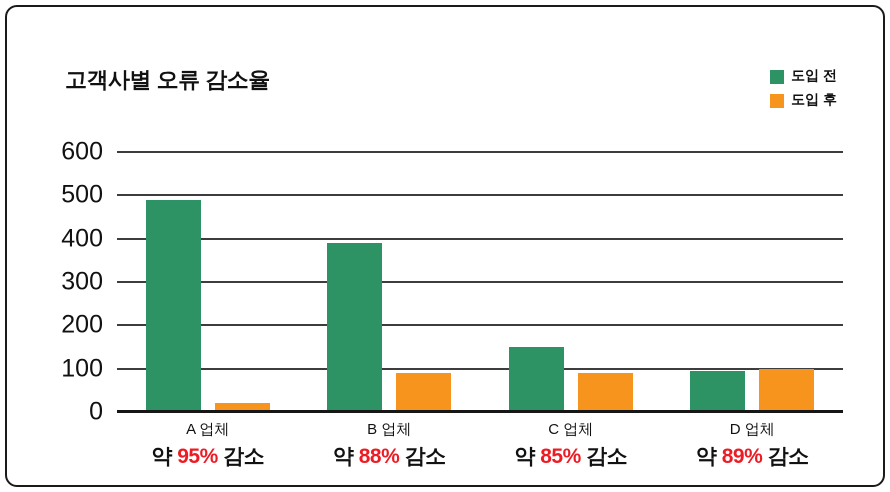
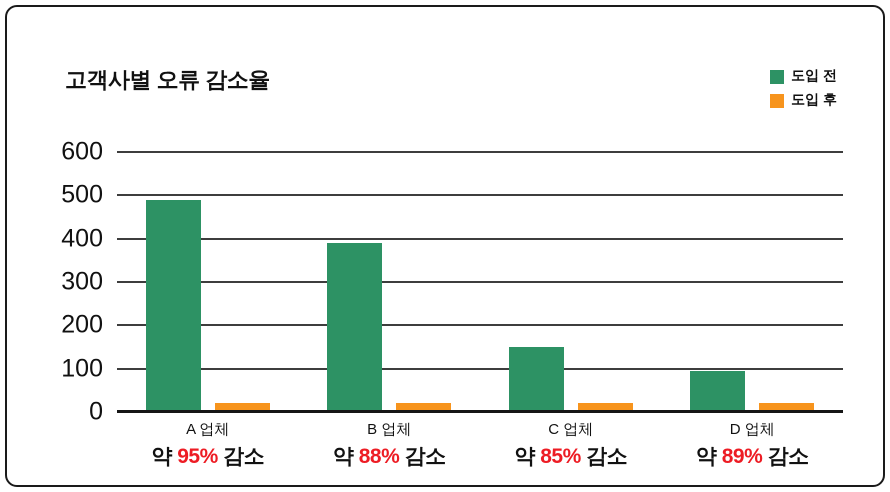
도입 후/B 업체: 90 -> 20
도입 후/C 업체: 90 -> 20
도입 후/D 업체: 100 -> 20
